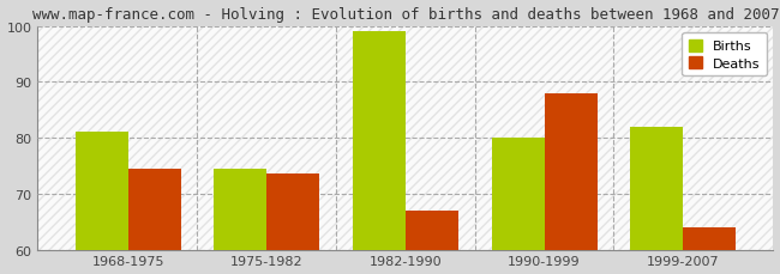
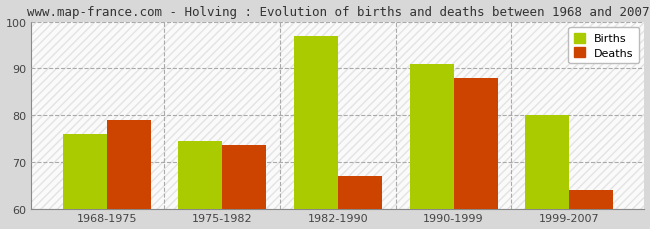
Births/1968-1975: 81.0 -> 76.0
Deaths/1968-1975: 74.5 -> 79.0
Births/1982-1990: 99.0 -> 97.0
Births/1990-1999: 80.0 -> 91.0
Births/1999-2007: 82.0 -> 80.0
